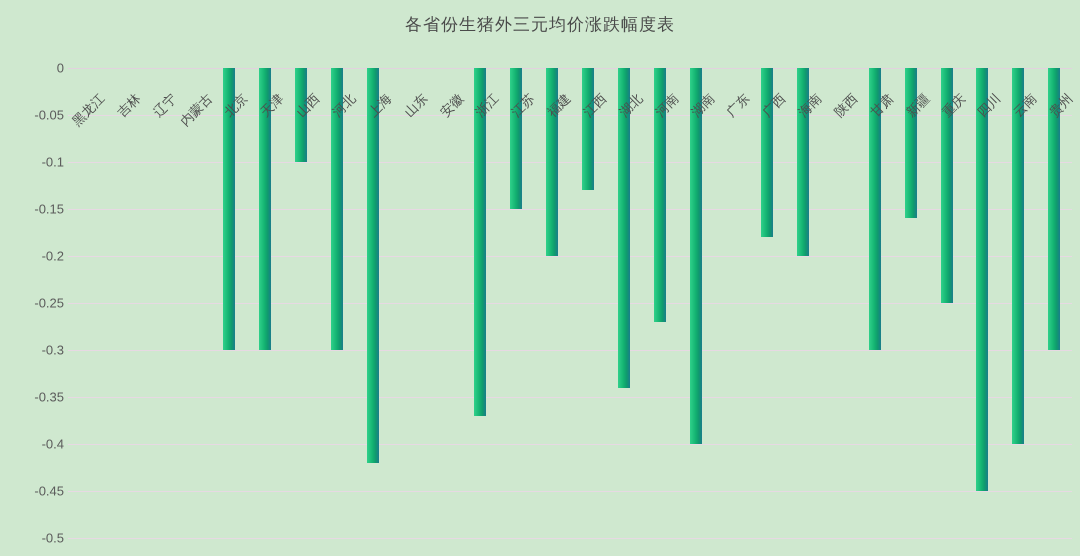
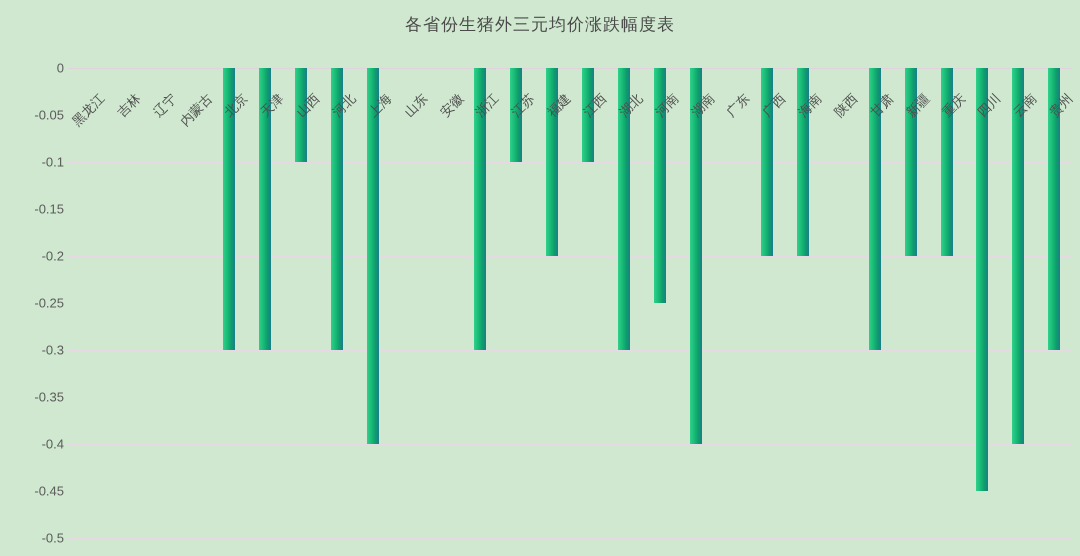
上海: -0.42 -> -0.40
浙江: -0.37 -> -0.30
江苏: -0.15 -> -0.10
江西: -0.13 -> -0.10
湖北: -0.34 -> -0.30
河南: -0.27 -> -0.25
广西: -0.18 -> -0.20
新疆: -0.16 -> -0.20
重庆: -0.25 -> -0.20
